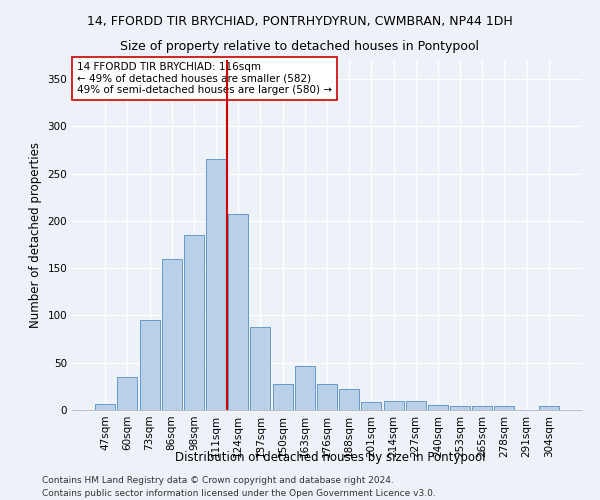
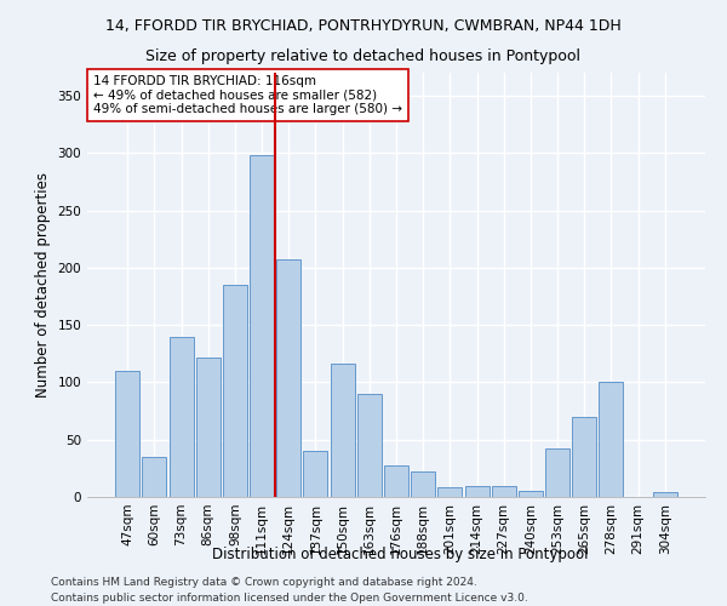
47sqm: 6 -> 110
73sqm: 95 -> 140
86sqm: 160 -> 122
111sqm: 265 -> 298
137sqm: 88 -> 40
150sqm: 27 -> 116
163sqm: 47 -> 90
253sqm: 4 -> 42
265sqm: 4 -> 70
278sqm: 4 -> 100
